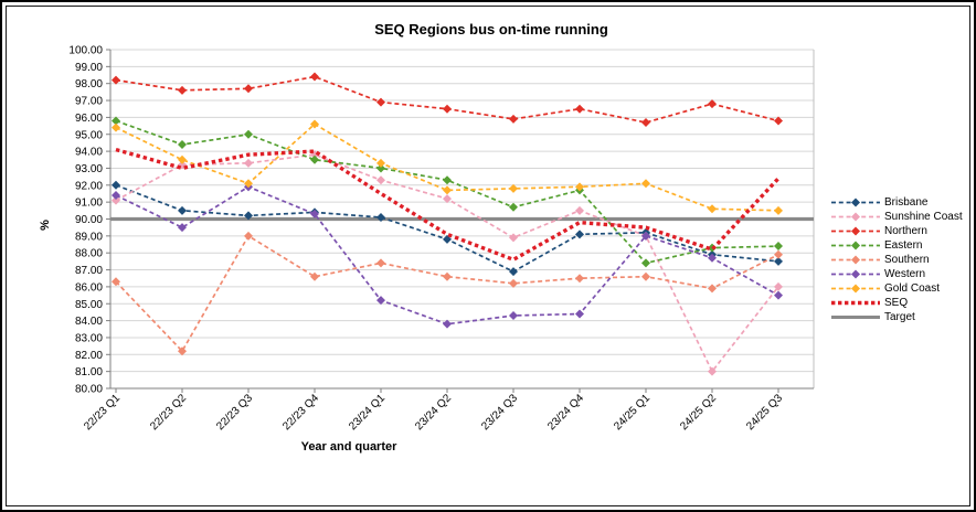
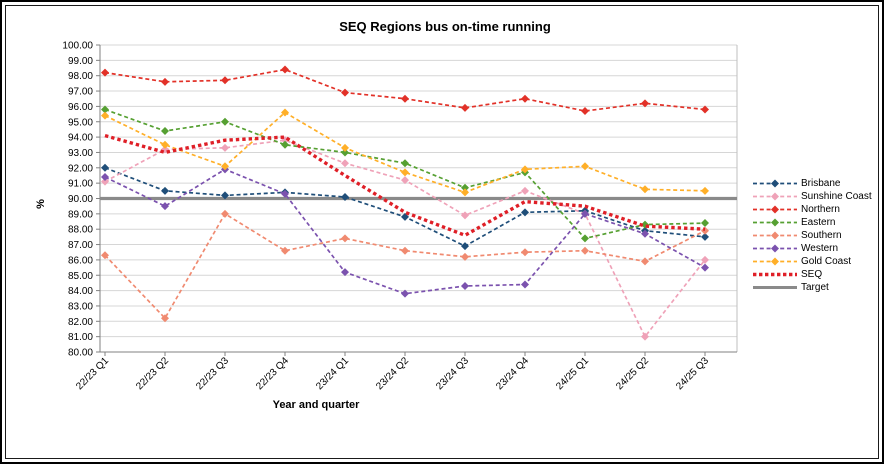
Gold Coast/23/24 Q3: 91.8 -> 90.4
Northern/24/25 Q2: 96.8 -> 96.2
SEQ/24/25 Q3: 92.4 -> 88.0
